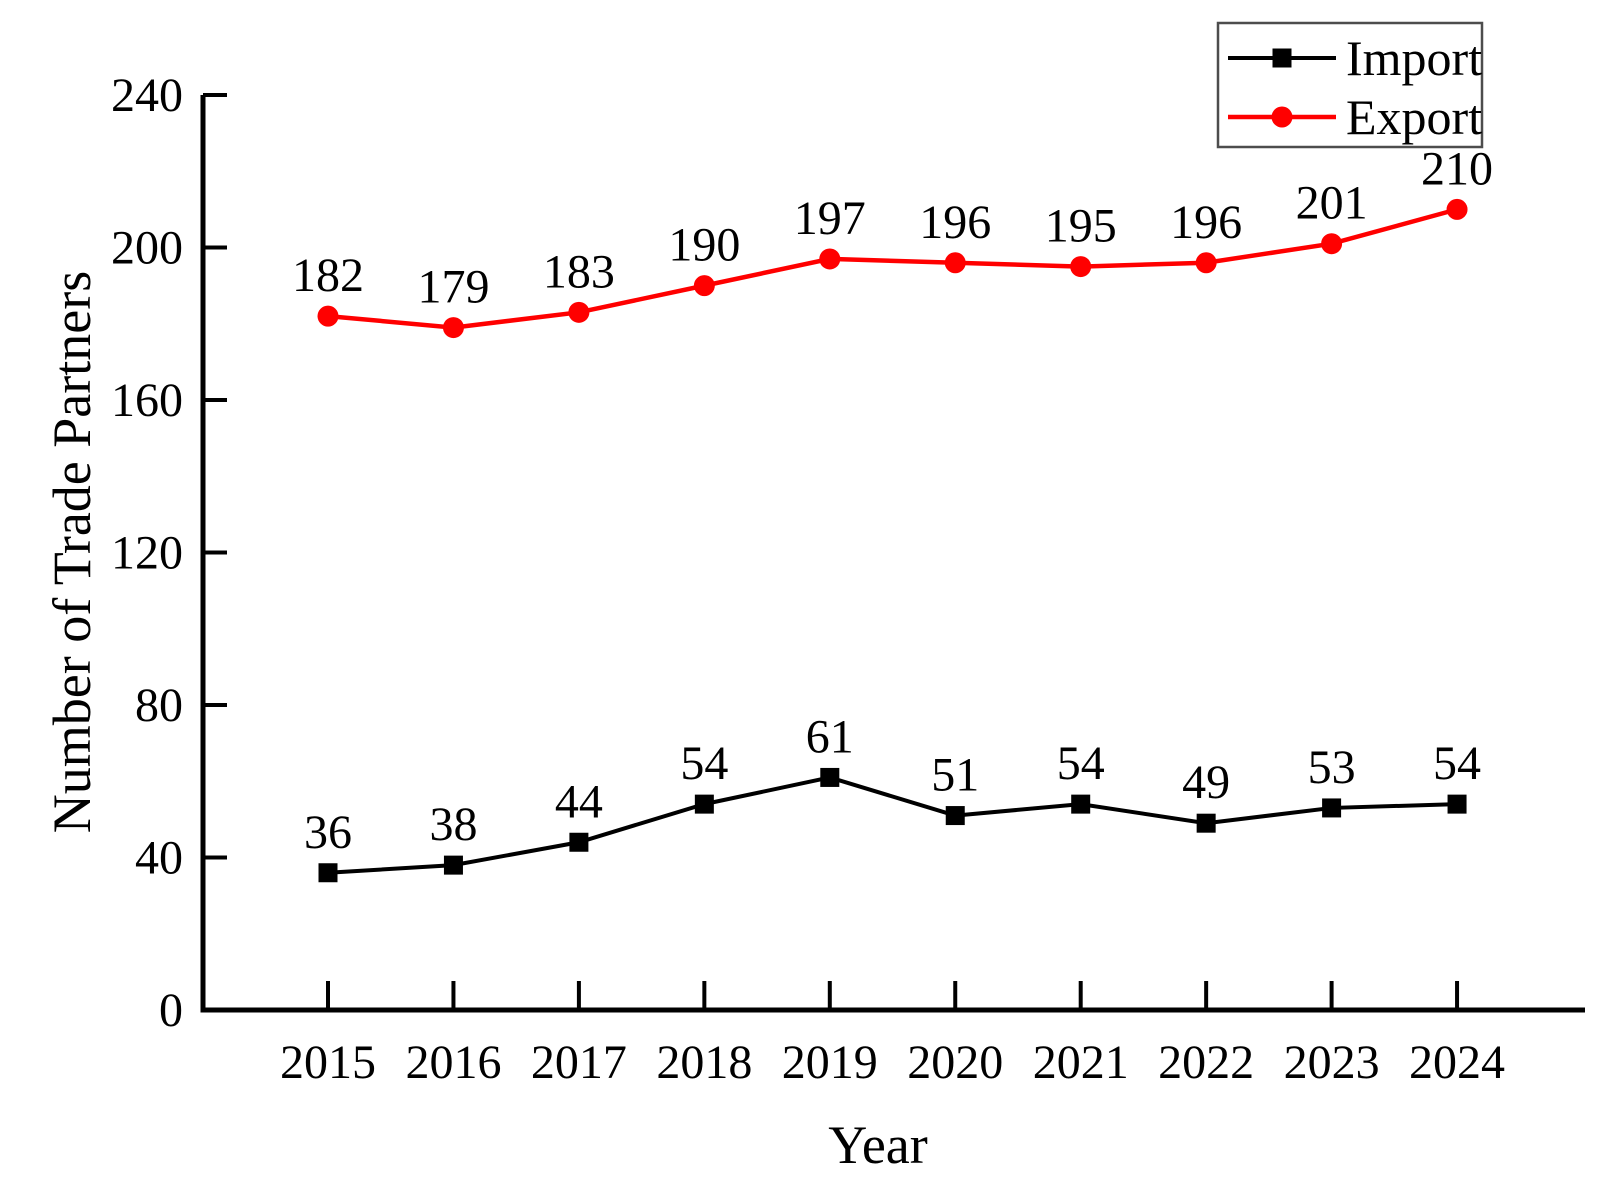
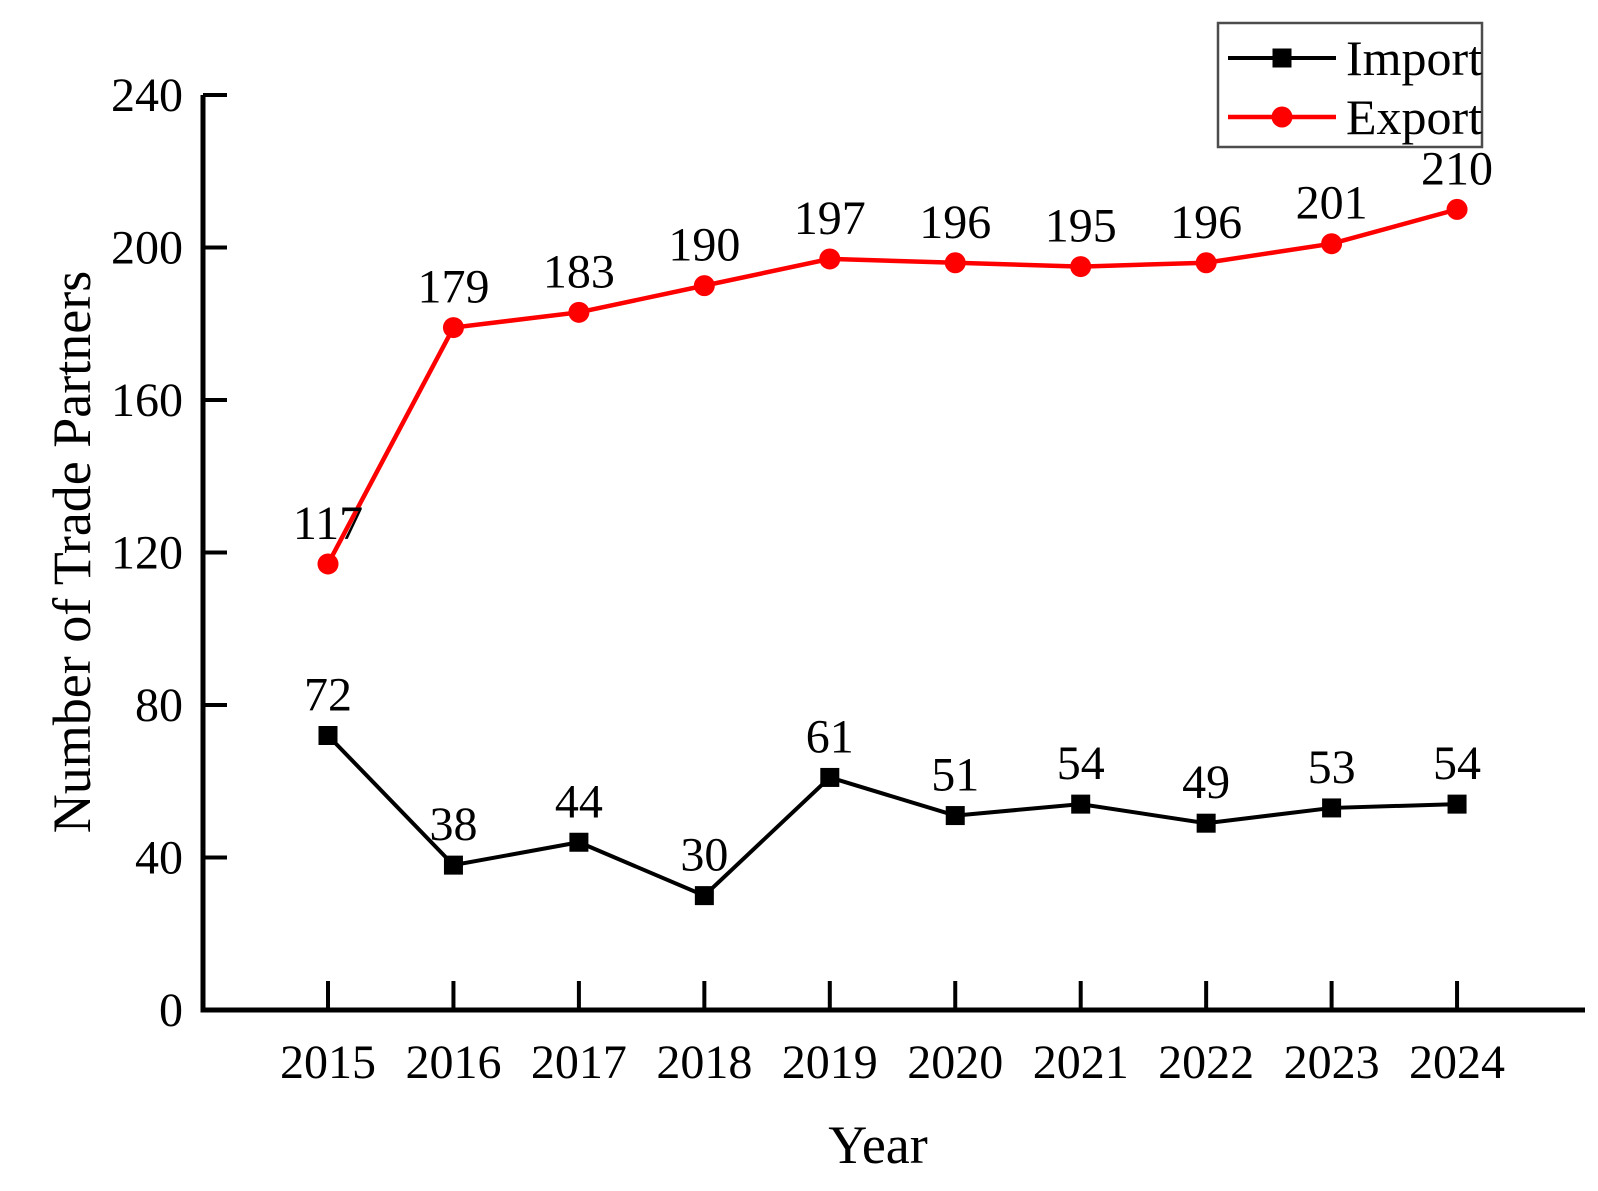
Import/2015: 36 -> 72
Export/2015: 182 -> 117
Import/2018: 54 -> 30
